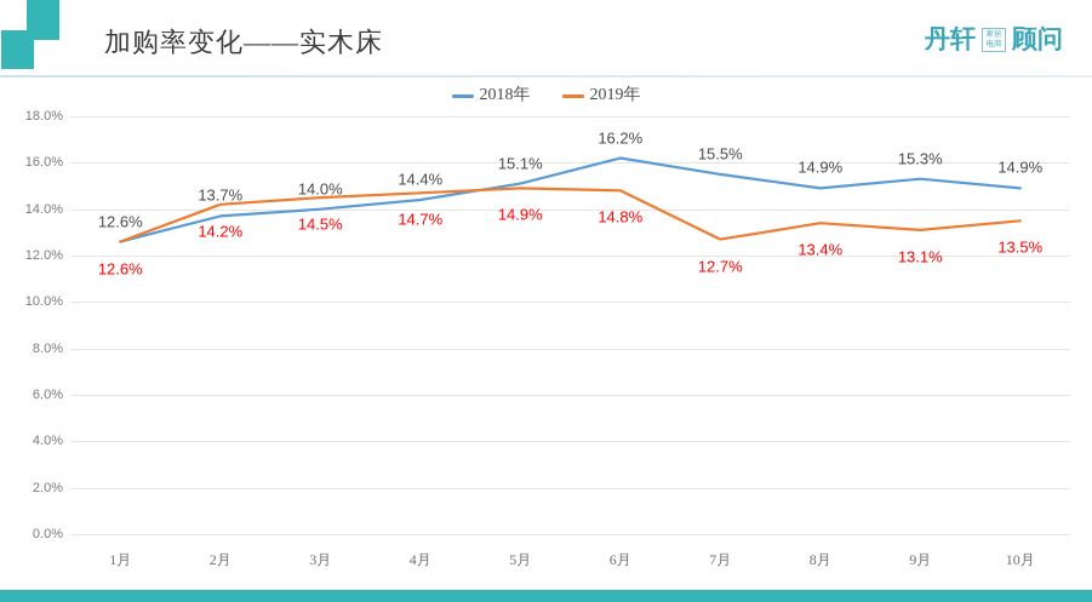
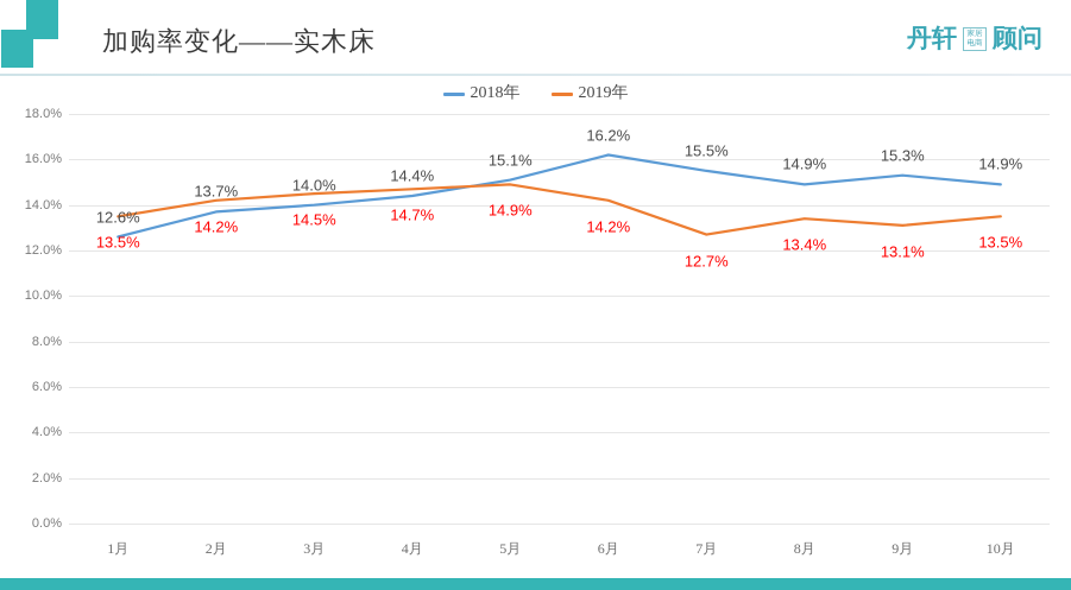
2019年/1月: 12.6% -> 13.5%
2019年/6月: 14.8% -> 14.2%
